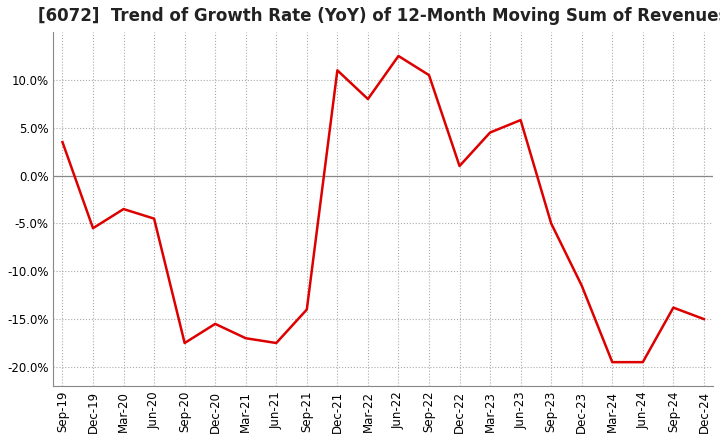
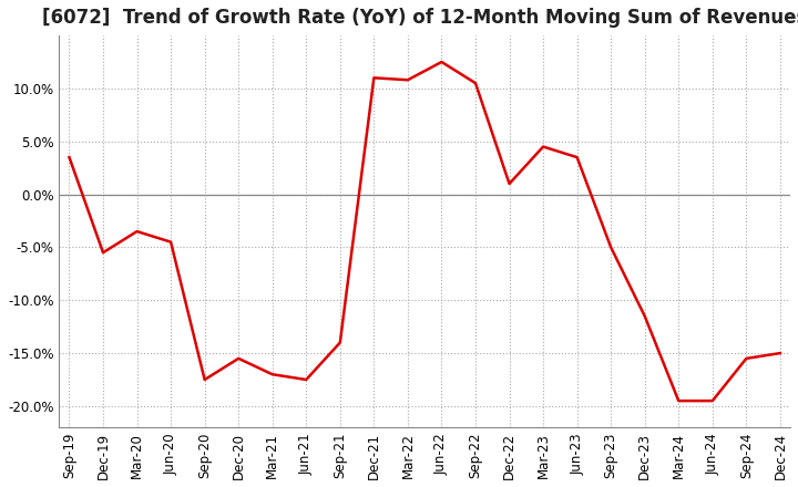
Mar-22: 8.0% -> 10.8%
Jun-23: 5.8% -> 3.5%
Sep-24: -13.8% -> -15.5%
